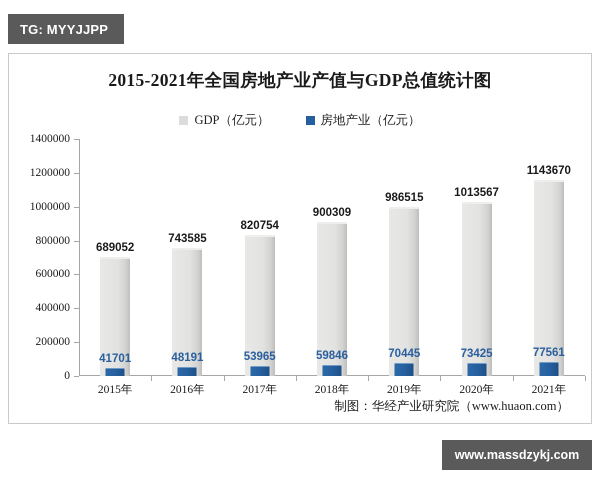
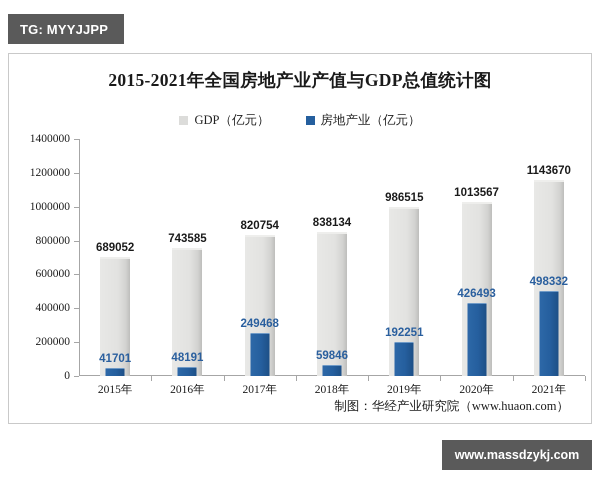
房地产业（亿元）/2017年: 53965 -> 249468
GDP（亿元）/2018年: 900309 -> 838134
房地产业（亿元）/2019年: 70445 -> 192251
房地产业（亿元）/2020年: 73425 -> 426493
房地产业（亿元）/2021年: 77561 -> 498332
